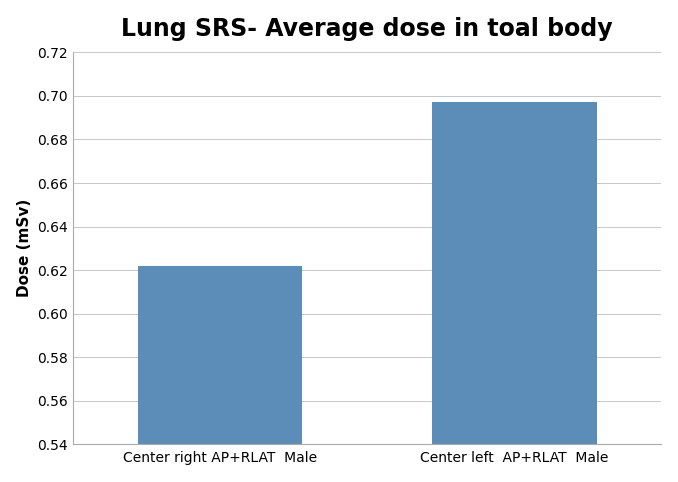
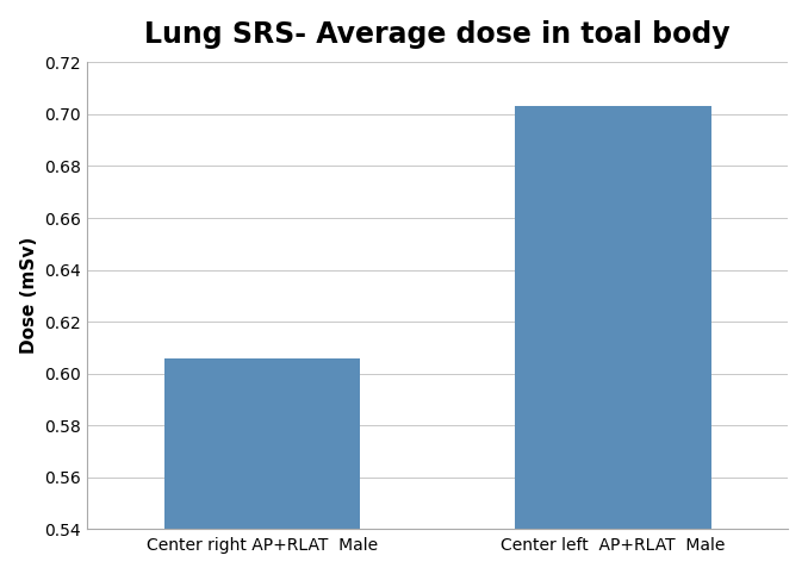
Center right AP+RLAT Male: 0.622 -> 0.606
Center left AP+RLAT Male: 0.697 -> 0.703
